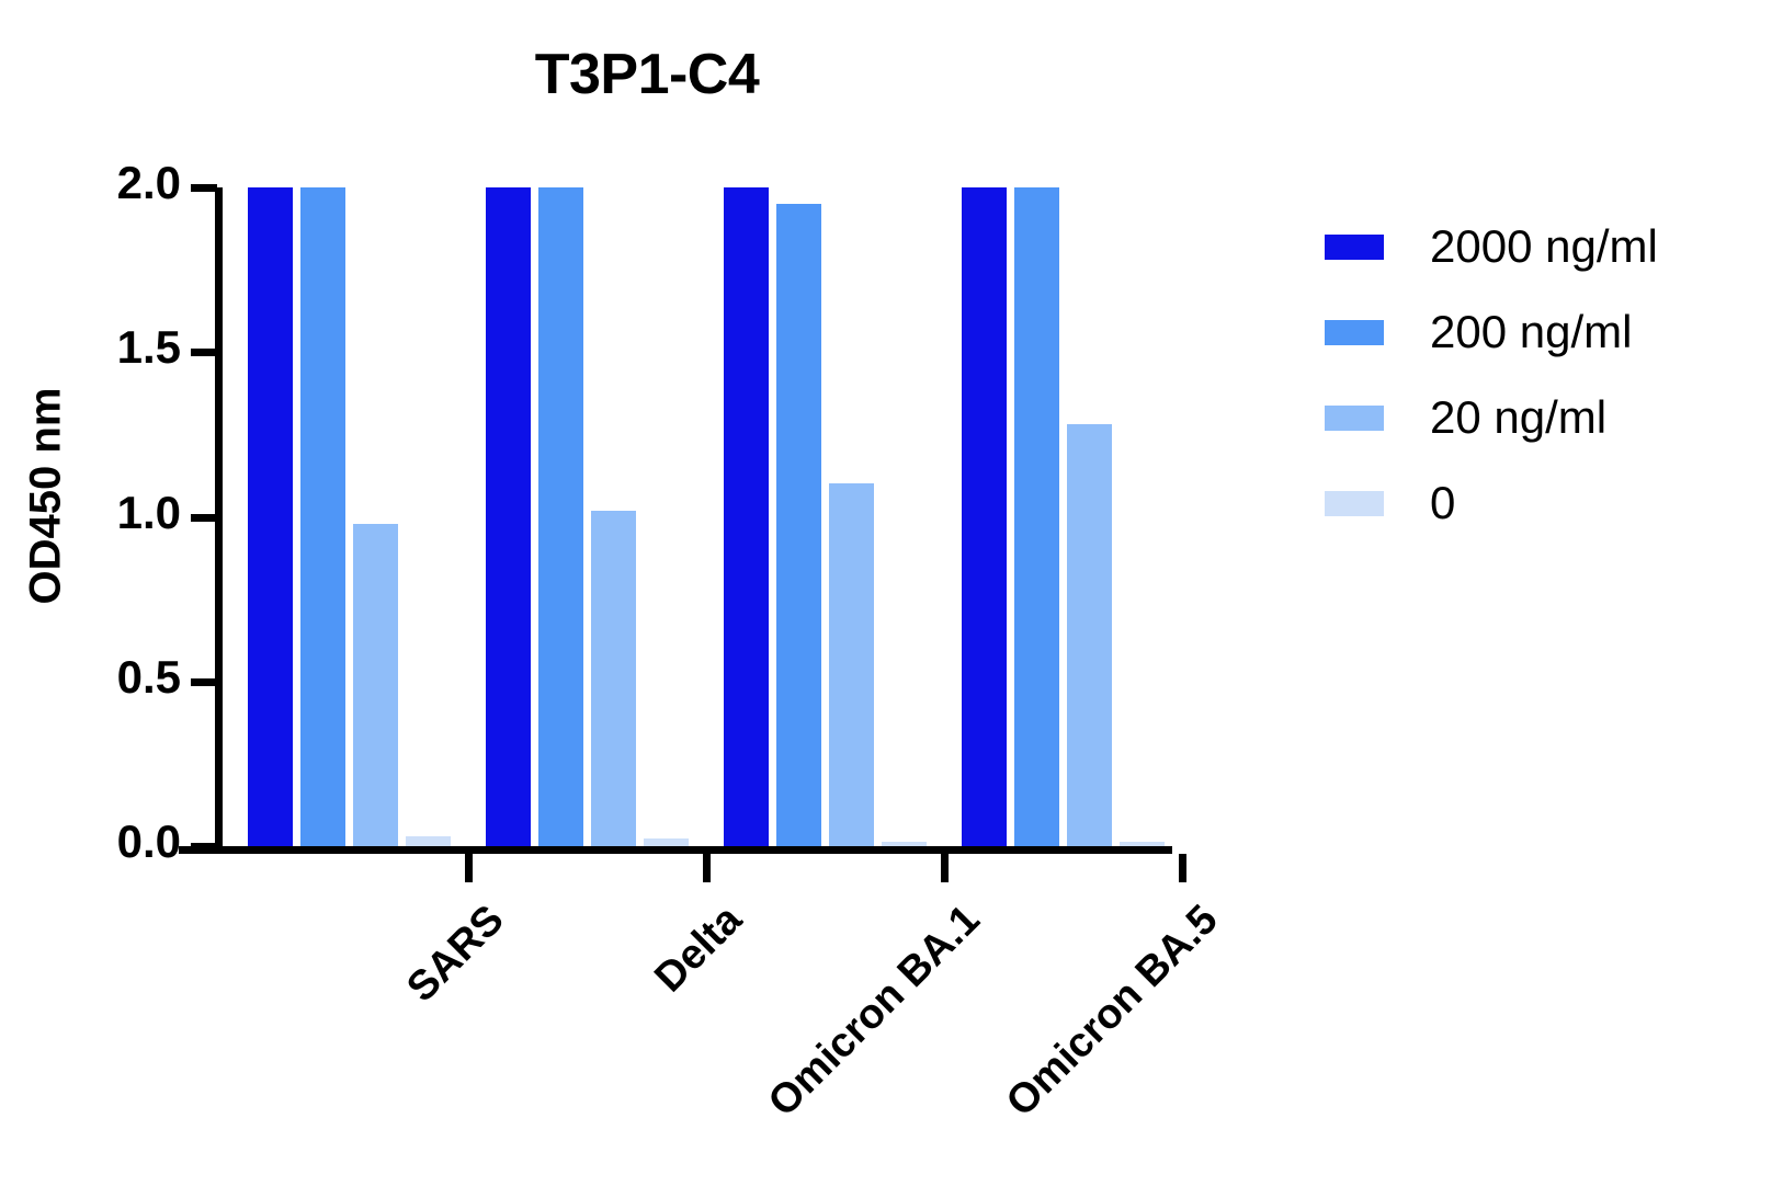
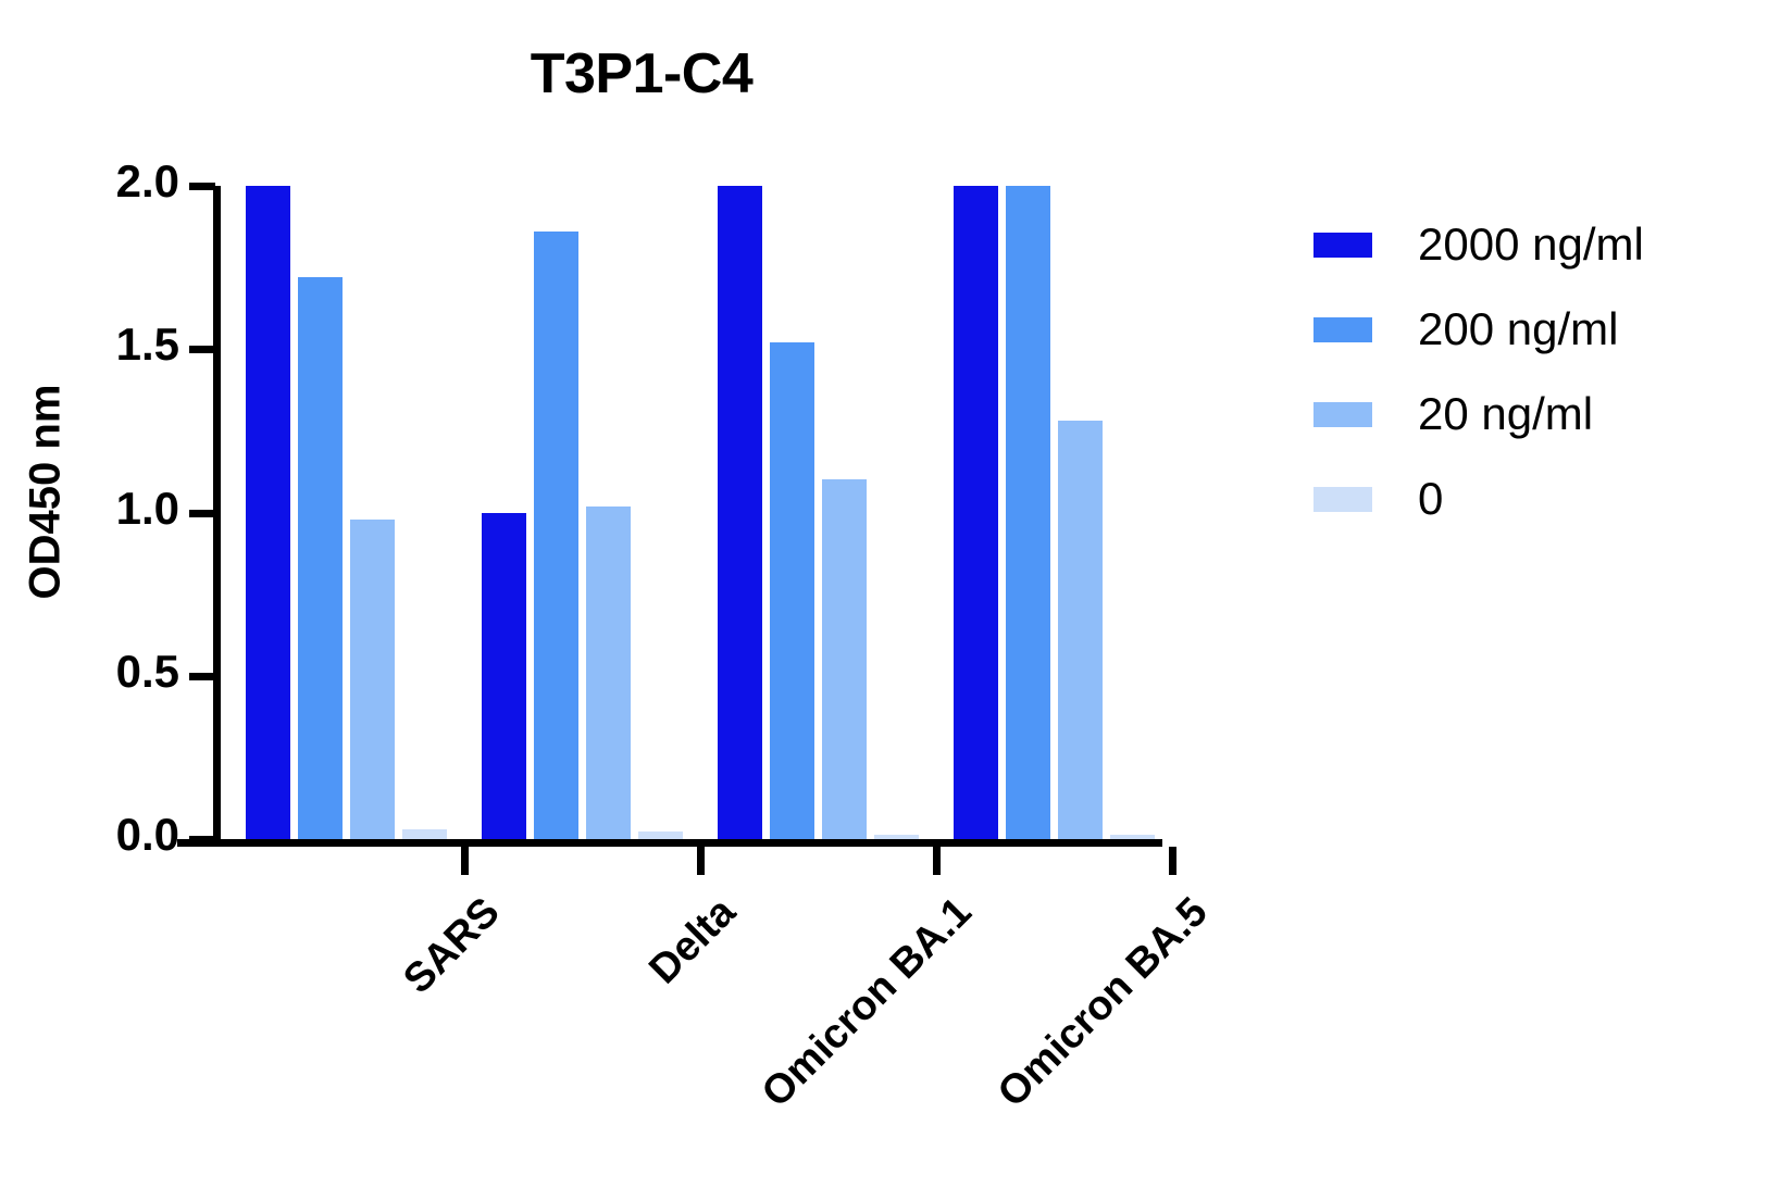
200 ng/ml/SARS: 2.00 -> 1.72
2000 ng/ml/Delta: 2 -> 1
200 ng/ml/Delta: 2.00 -> 1.86
200 ng/ml/Omicron BA.1: 1.95 -> 1.52
